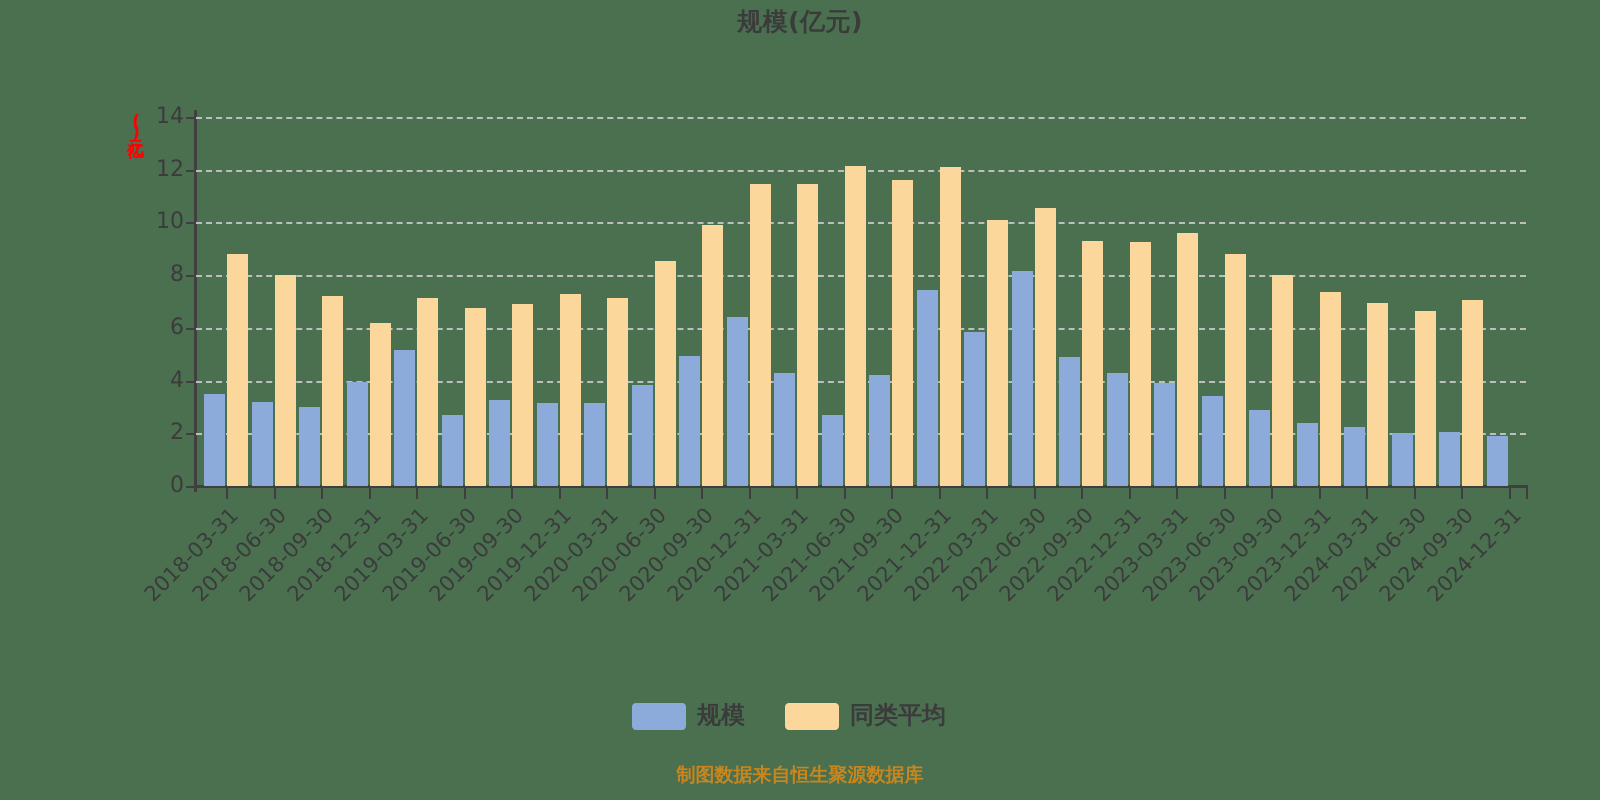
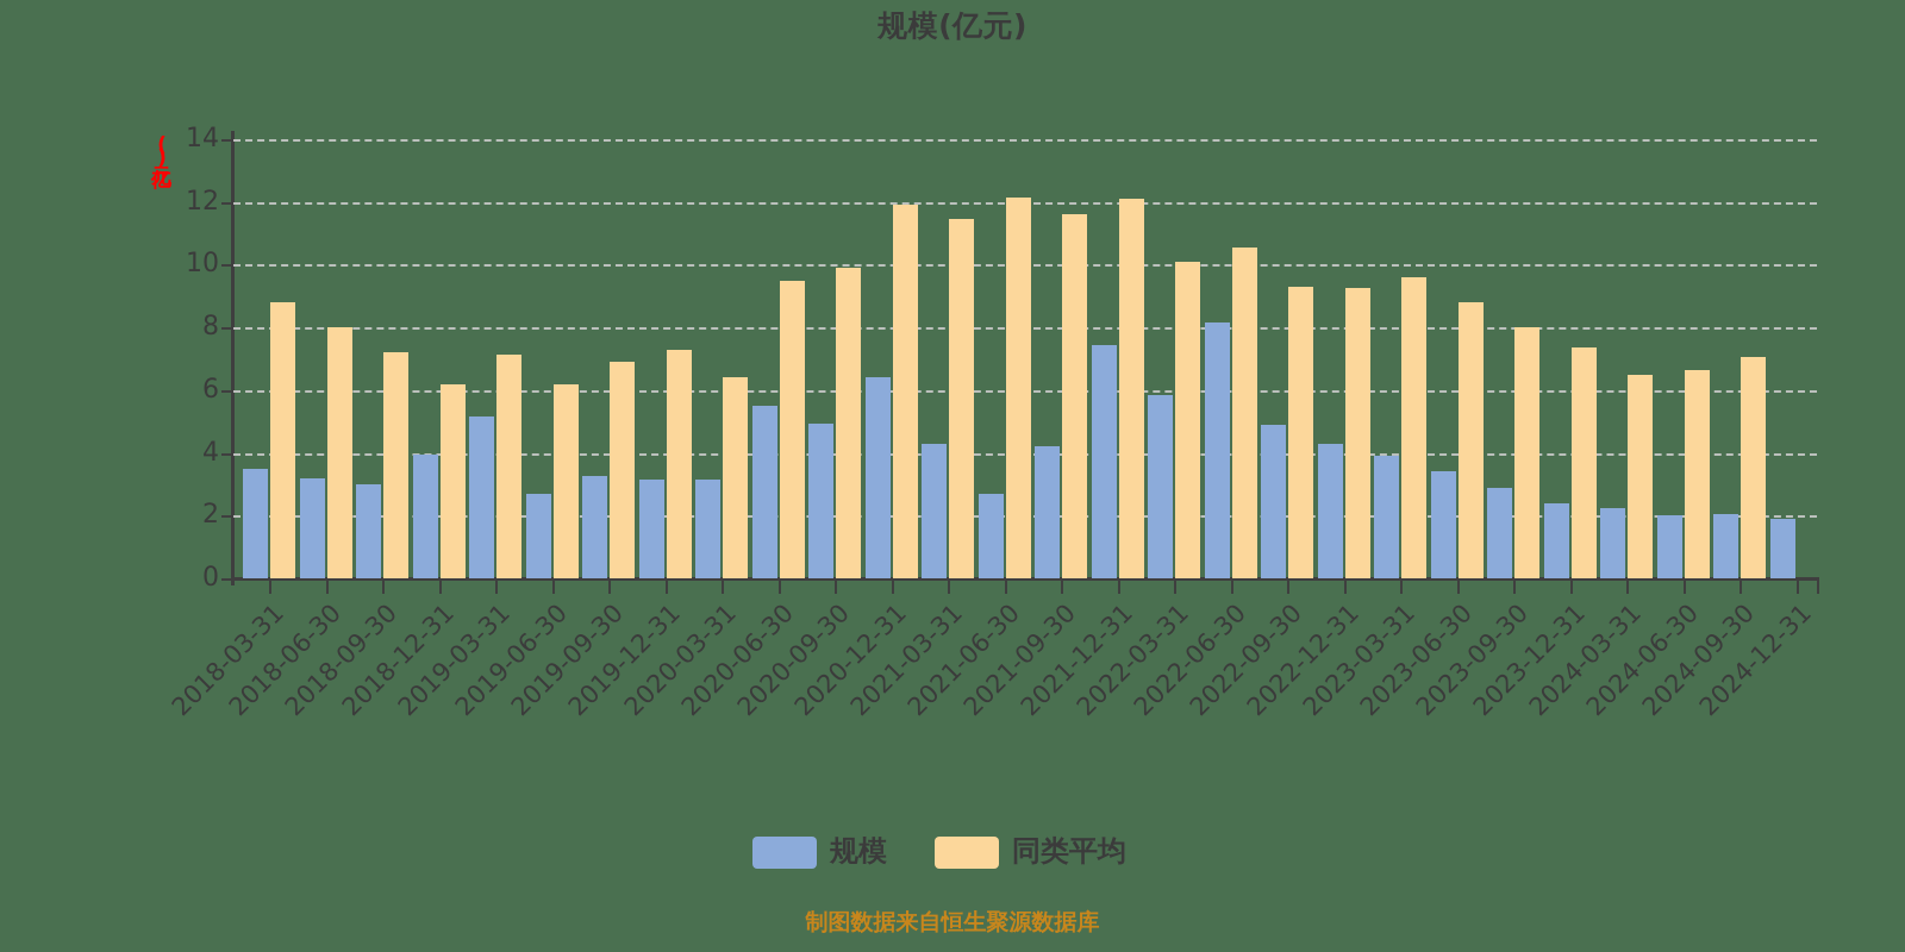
同类平均/2019-06-30: 6.8 -> 6.2
同类平均/2020-03-31: 7.2 -> 6.4
规模/2020-06-30: 3.9 -> 5.5
同类平均/2020-06-30: 8.6 -> 9.5
同类平均/2020-12-31: 11.4 -> 11.9
同类平均/2024-03-31: 7.0 -> 6.5
